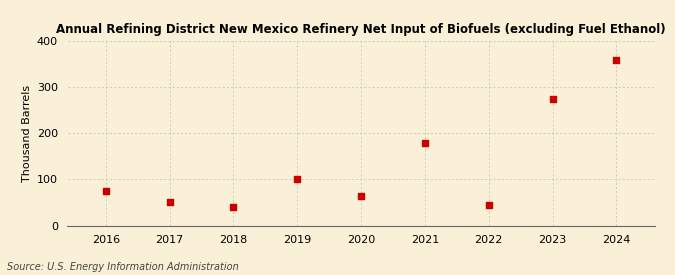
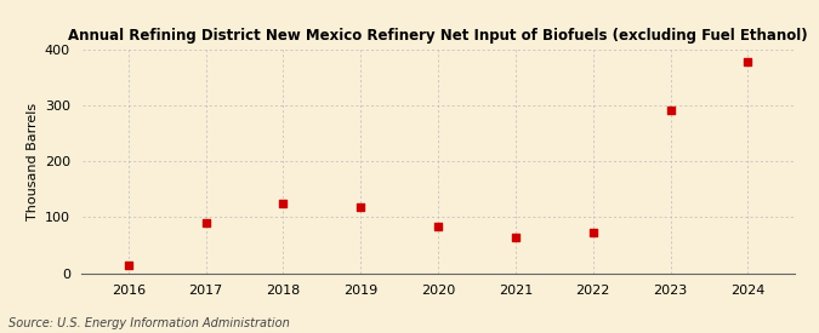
2016: 75 -> 15
2017: 50 -> 90
2018: 40 -> 125
2019: 100 -> 118
2020: 65 -> 83
2021: 180 -> 63
2022: 45 -> 72
2023: 275 -> 291
2024: 360 -> 379
